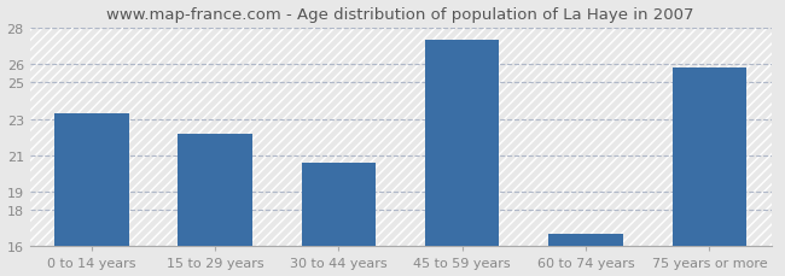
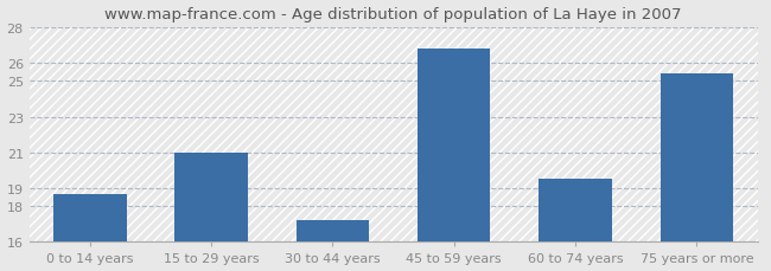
0 to 14 years: 23.3 -> 18.7
15 to 29 years: 22.2 -> 21.0
30 to 44 years: 20.6 -> 17.2
45 to 59 years: 27.3 -> 26.8
60 to 74 years: 16.7 -> 19.5
75 years or more: 25.8 -> 25.4
